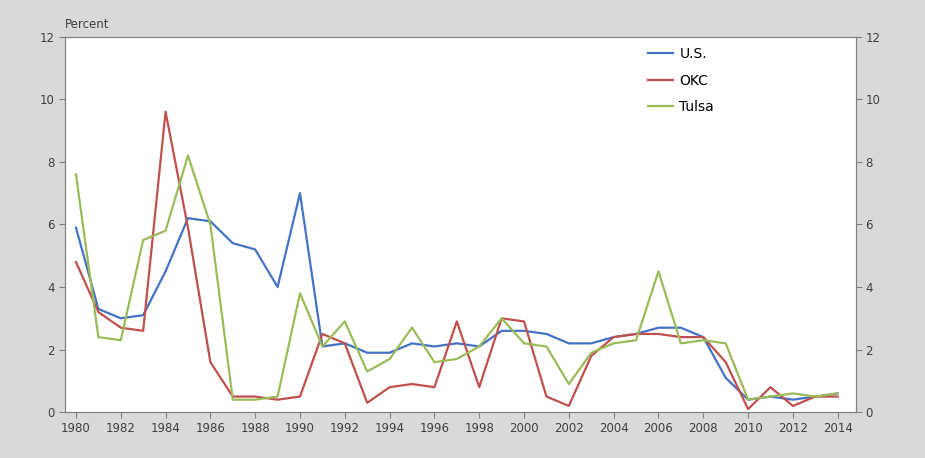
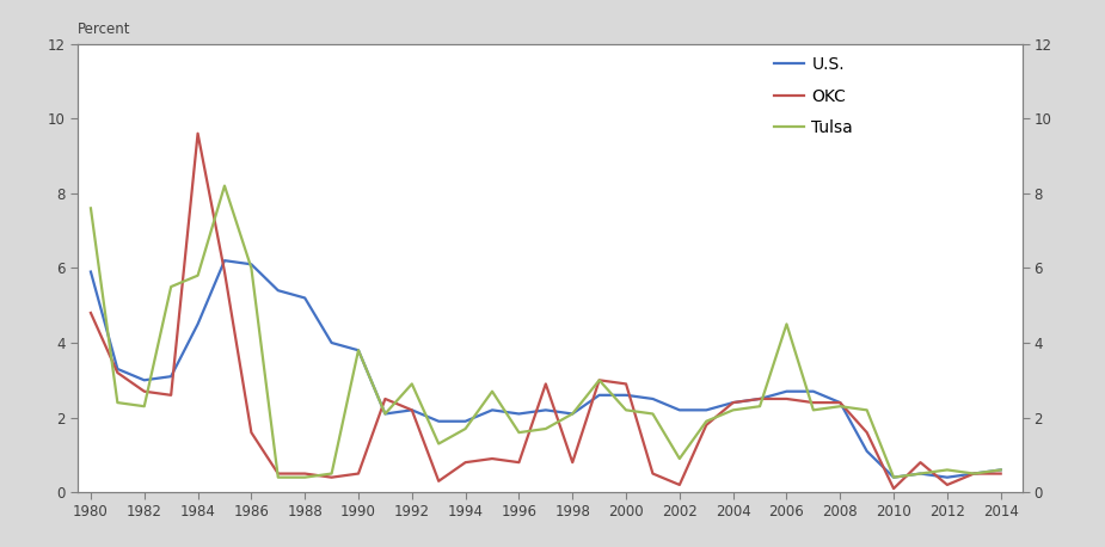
U.S./1990: 7.0 -> 3.8
